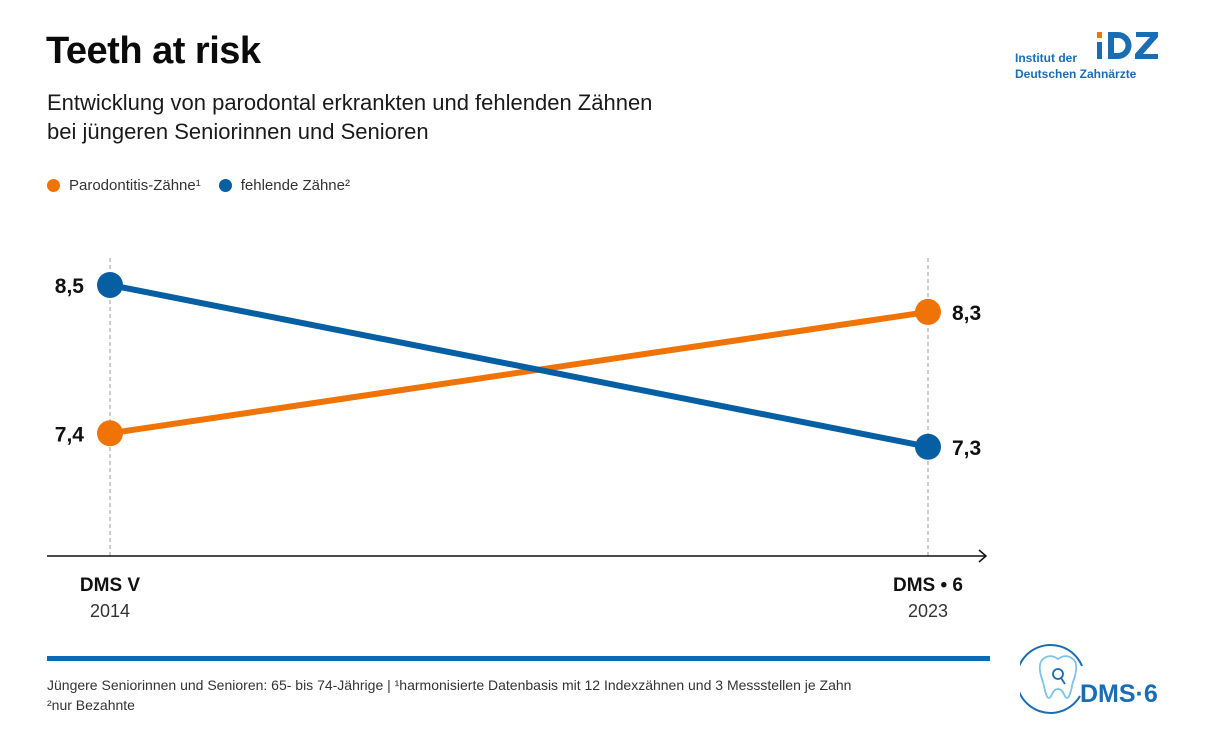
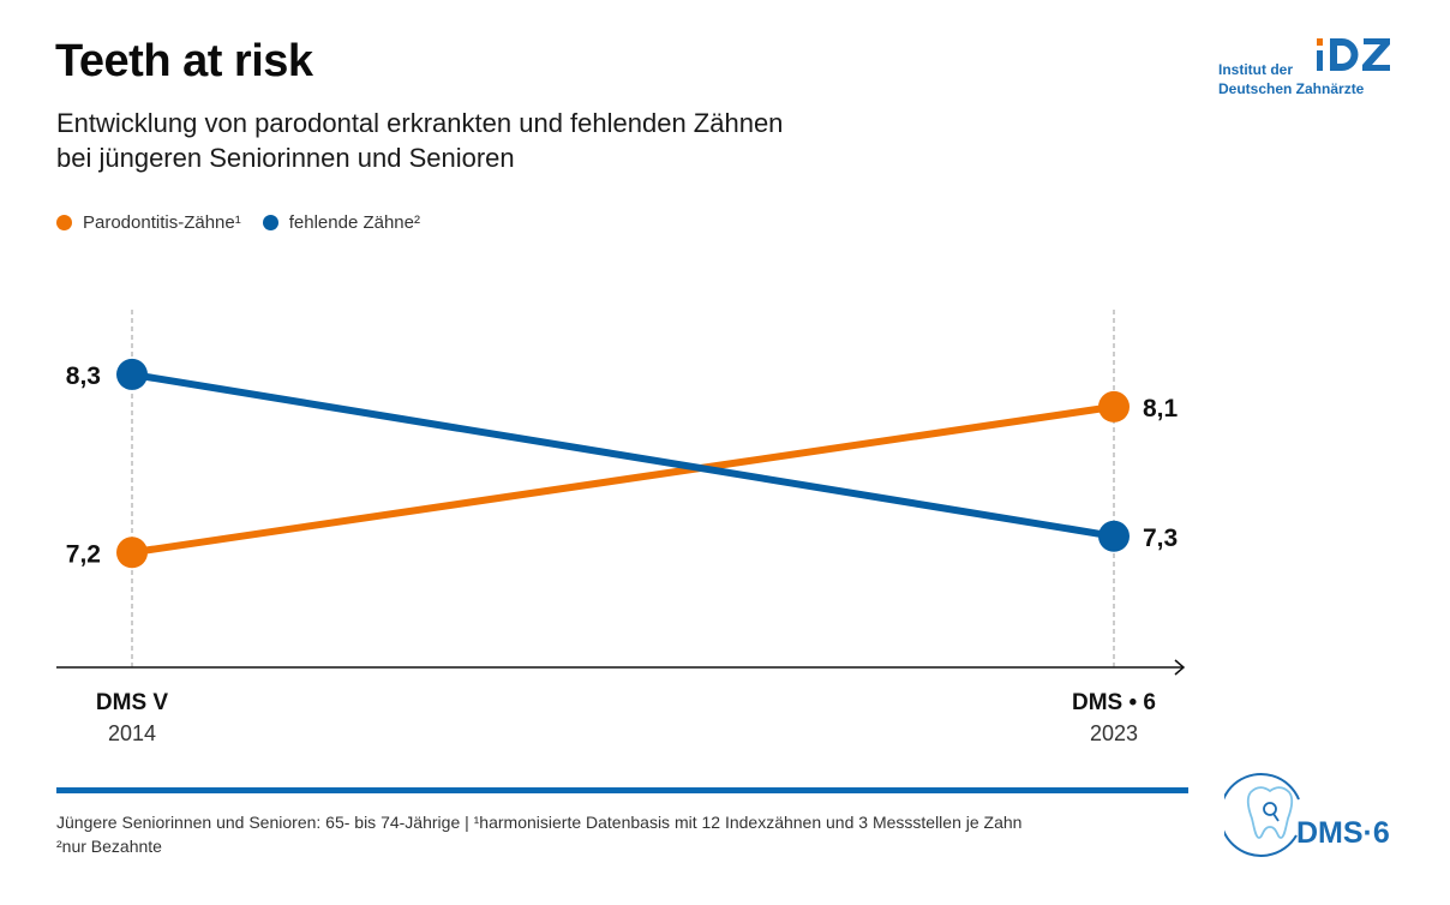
Parodontitis-Zähne¹/DMS V: 7,4 -> 7,2
fehlende Zähne²/DMS V: 8,5 -> 8,3
Parodontitis-Zähne¹/DMS • 6: 8,3 -> 8,1
